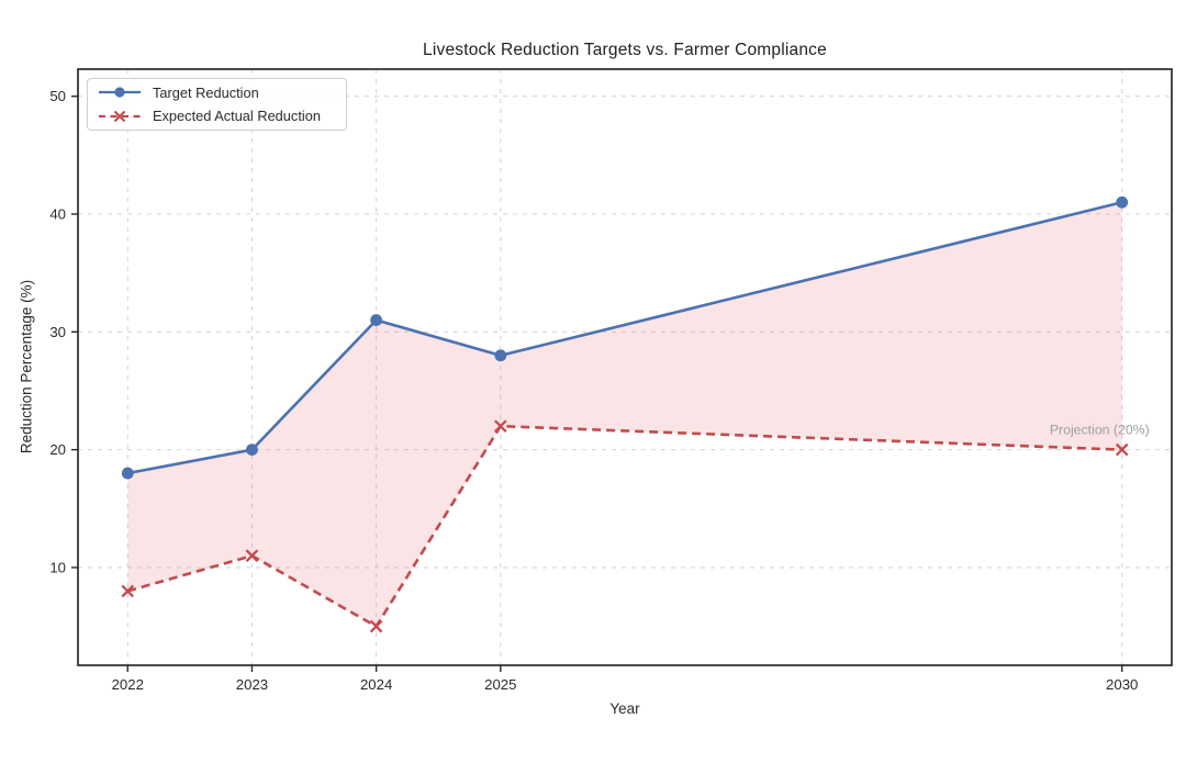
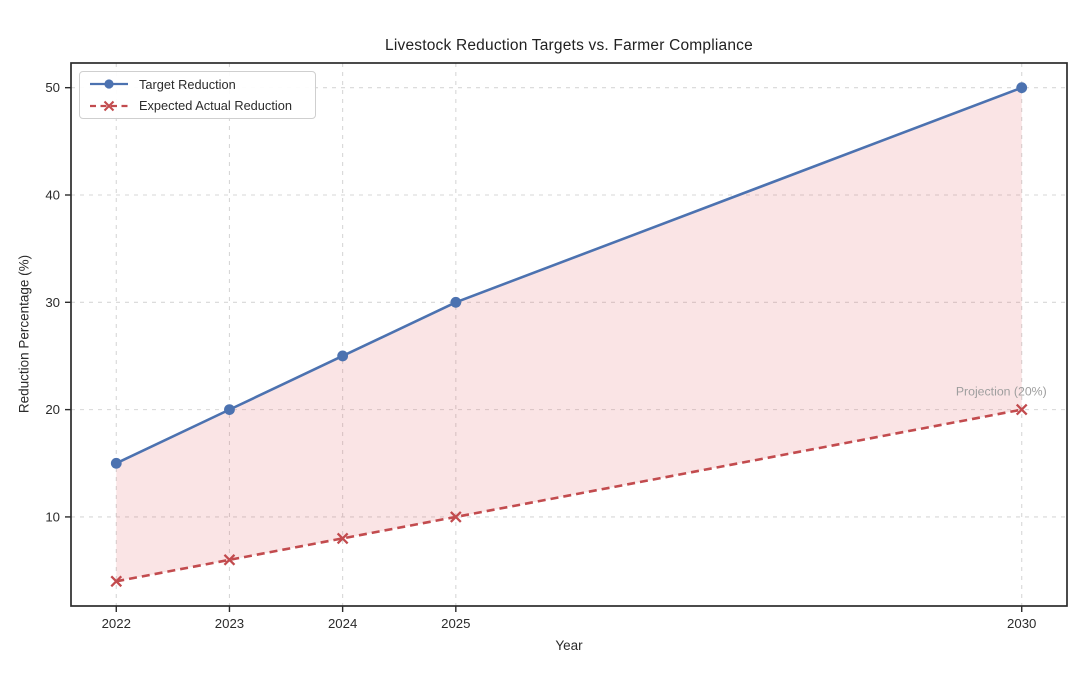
Target Reduction/2022: 18 -> 15
Expected Actual Reduction/2022: 8 -> 4
Expected Actual Reduction/2023: 11 -> 6
Target Reduction/2024: 31 -> 25
Expected Actual Reduction/2024: 5 -> 8
Target Reduction/2025: 28 -> 30
Expected Actual Reduction/2025: 22 -> 10
Target Reduction/2030: 41 -> 50
